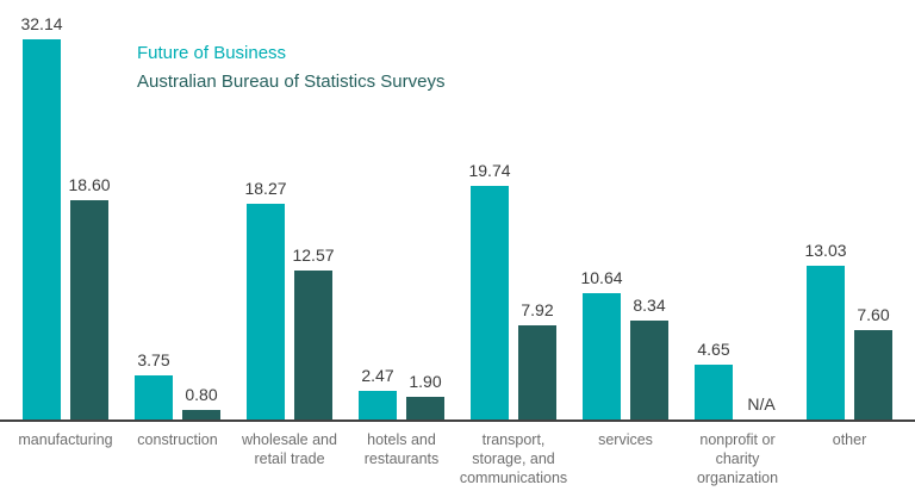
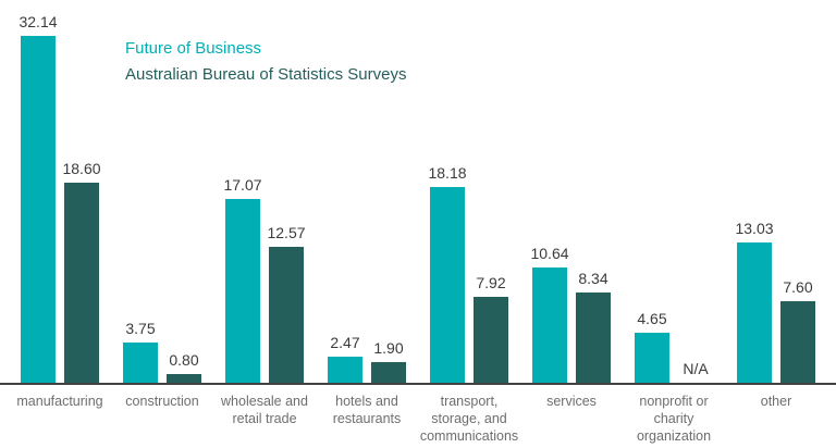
Future of Business/wholesale and retail trade: 18.27 -> 17.07
Future of Business/transport, storage, and communications: 19.74 -> 18.18
